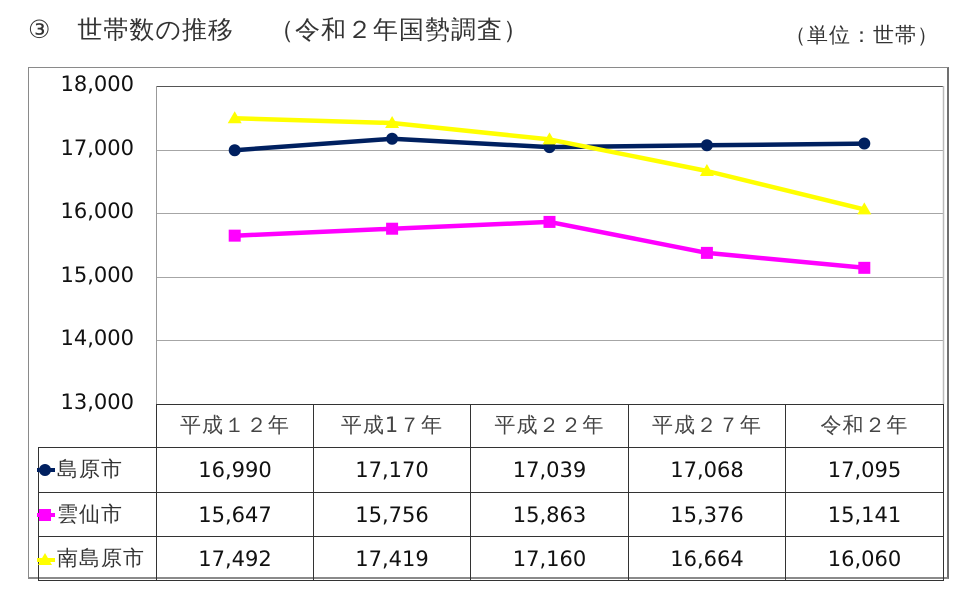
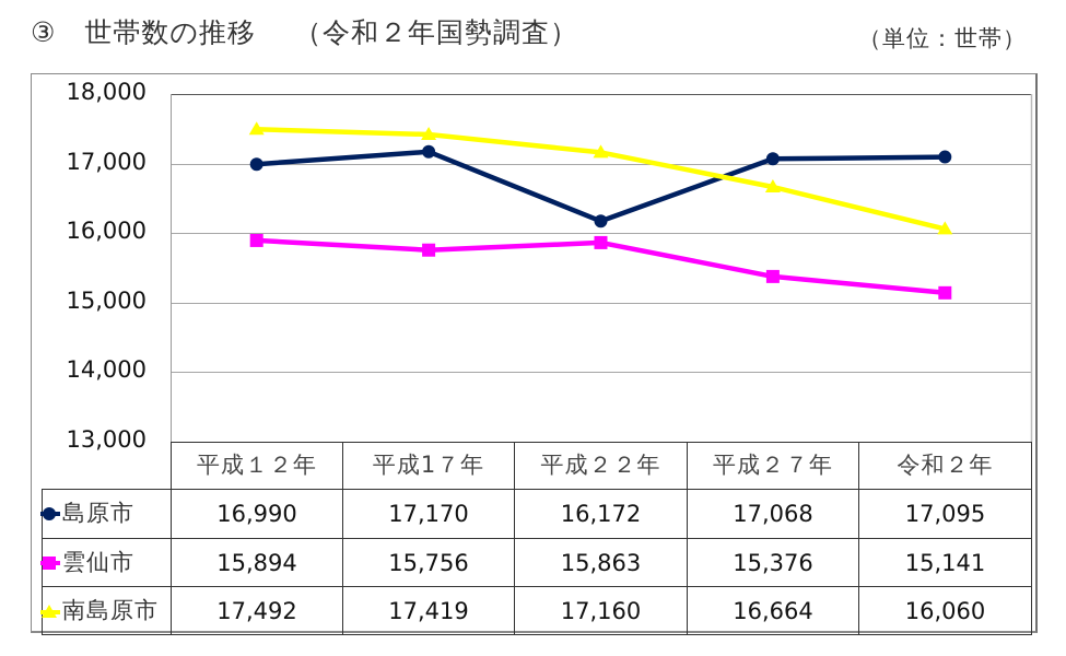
雲仙市/平成１２年: 15,647 -> 15,894
島原市/平成２２年: 17,039 -> 16,172
